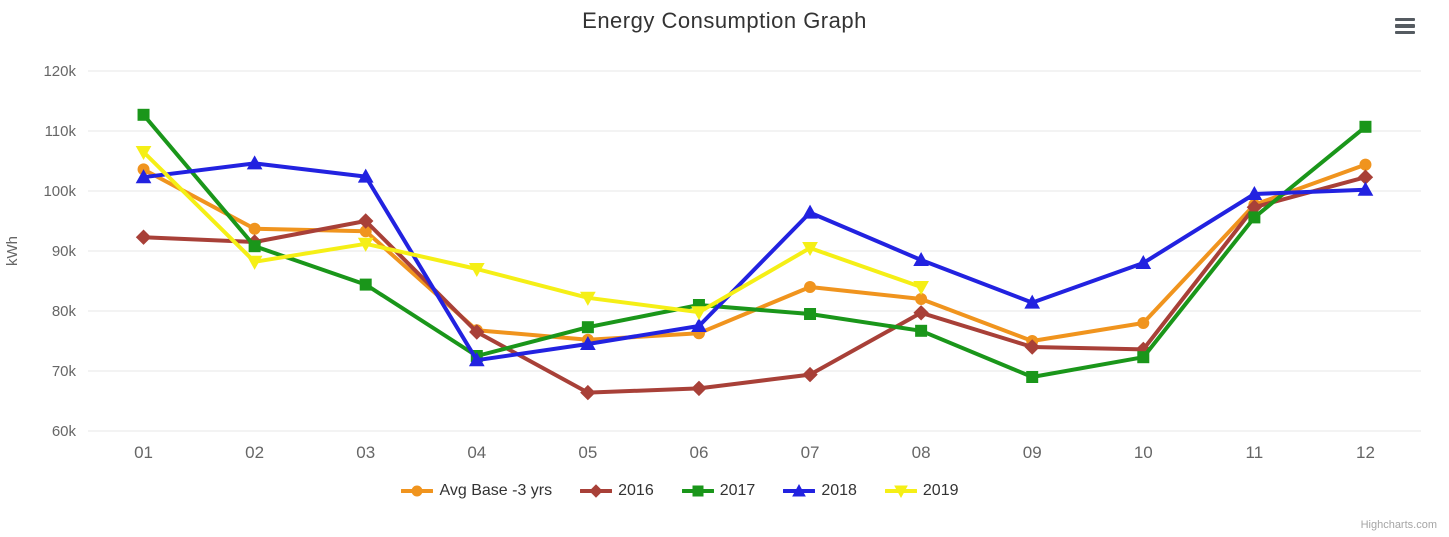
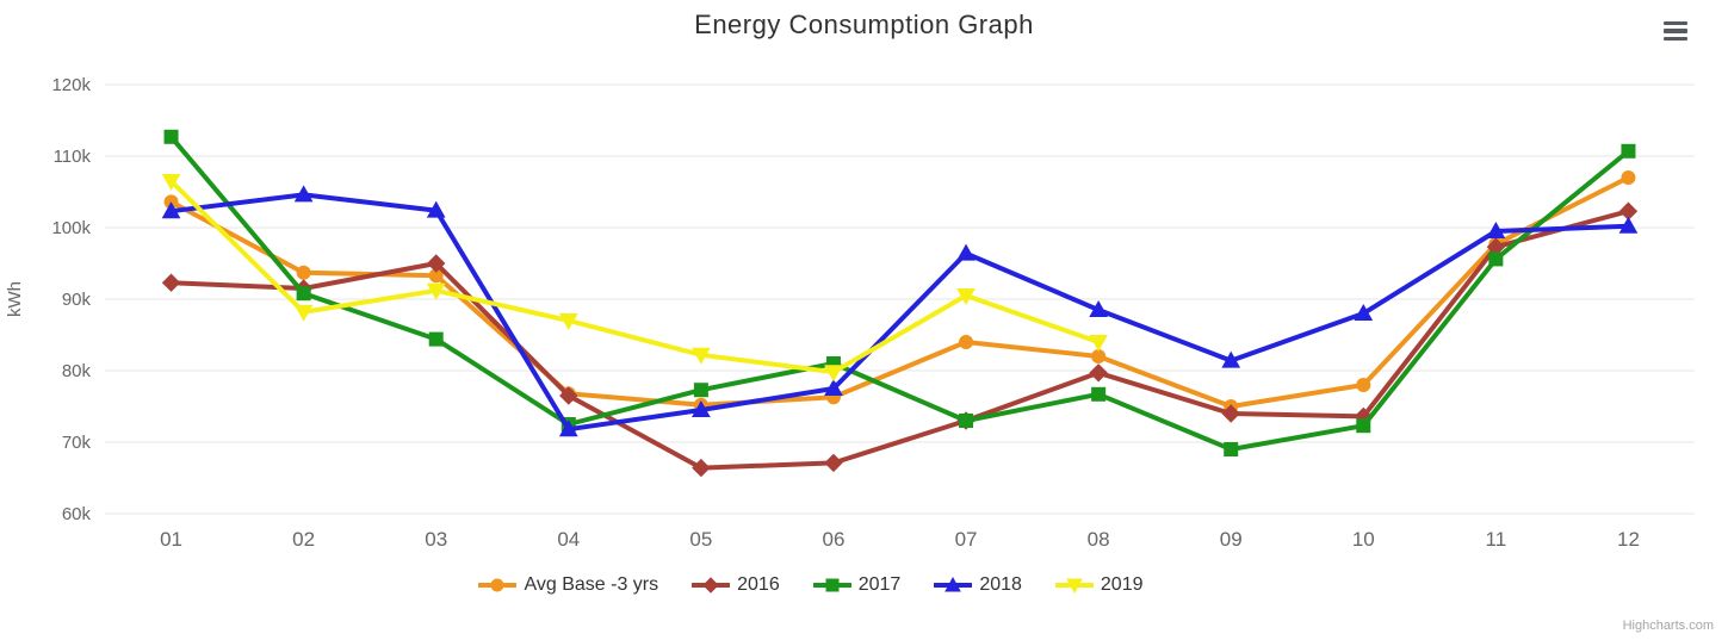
2016/07: 69k -> 73k
2017/07: 80k -> 73k
Avg Base -3 yrs/12: 104k -> 107k
